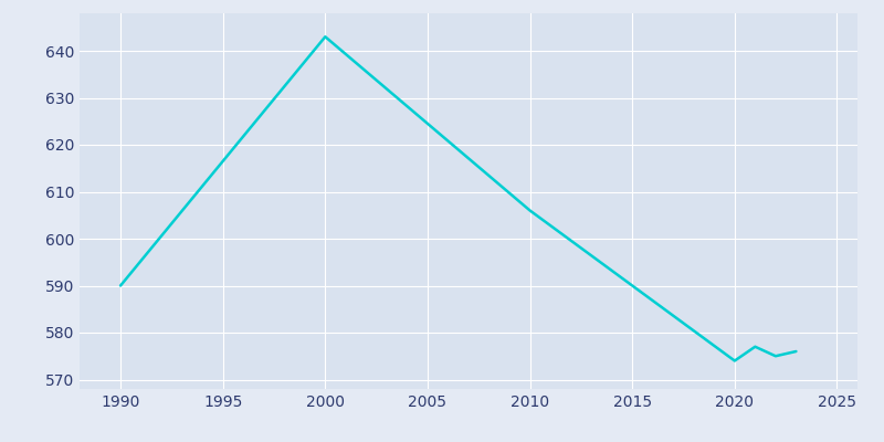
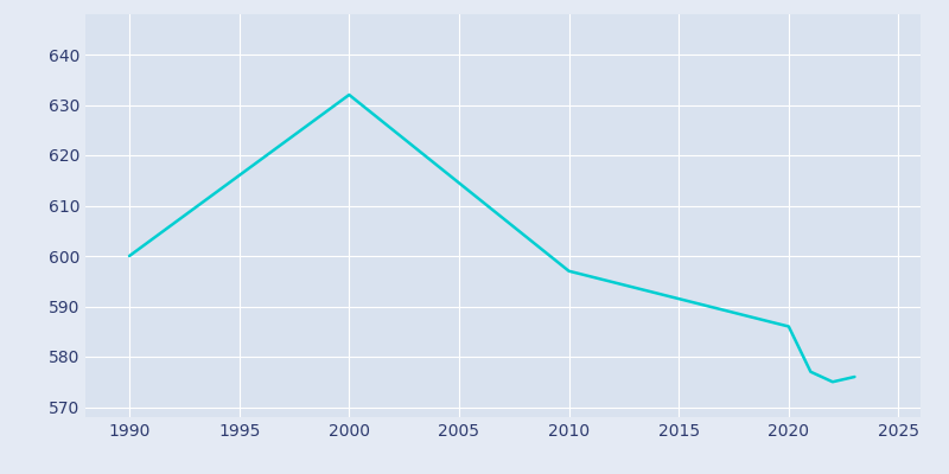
1990: 590 -> 600
2000: 643 -> 632
2010: 606 -> 597
2020: 574 -> 586
